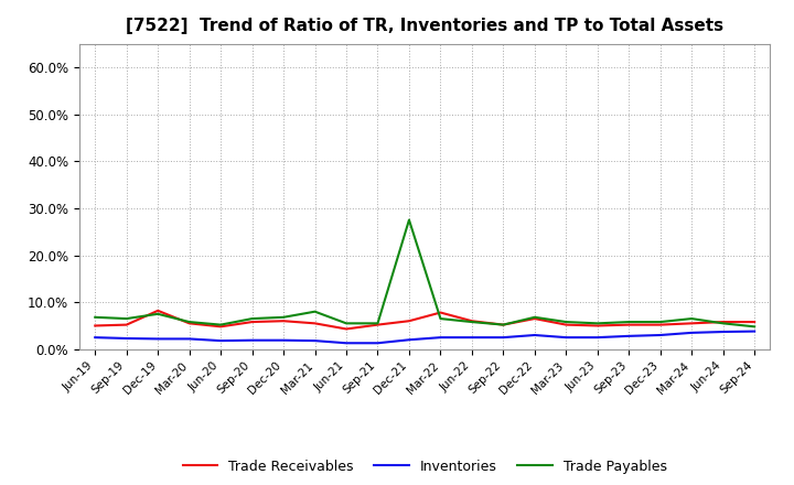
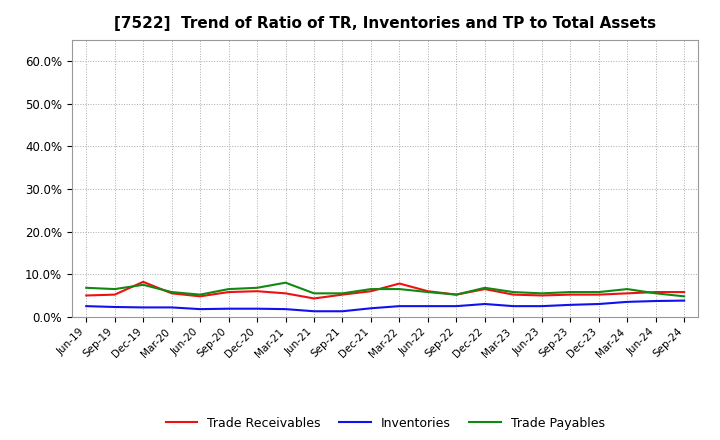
Trade Payables/Dec-21: 27.5% -> 6.5%
